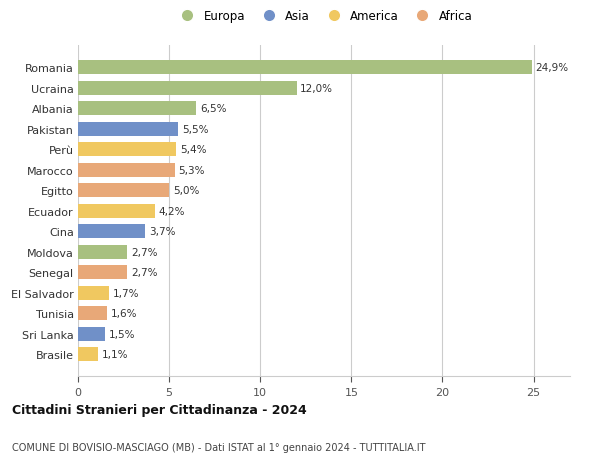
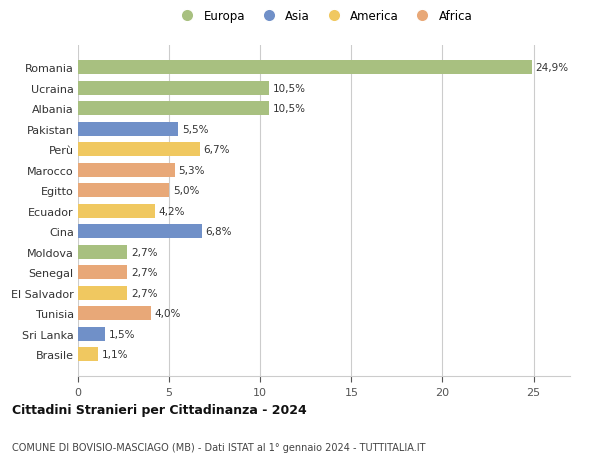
Ucraina: 12,0% -> 10,5%
Albania: 6,5% -> 10,5%
Perù: 5,4% -> 6,7%
Cina: 3,7% -> 6,8%
El Salvador: 1,7% -> 2,7%
Tunisia: 1,6% -> 4,0%
